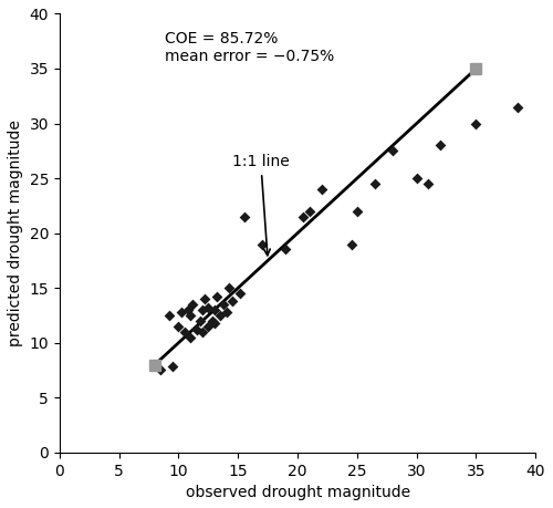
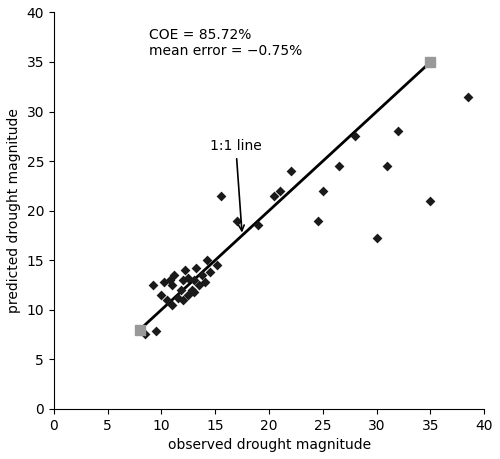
30: 25.0 -> 17.2
35: 30.0 -> 21.0
